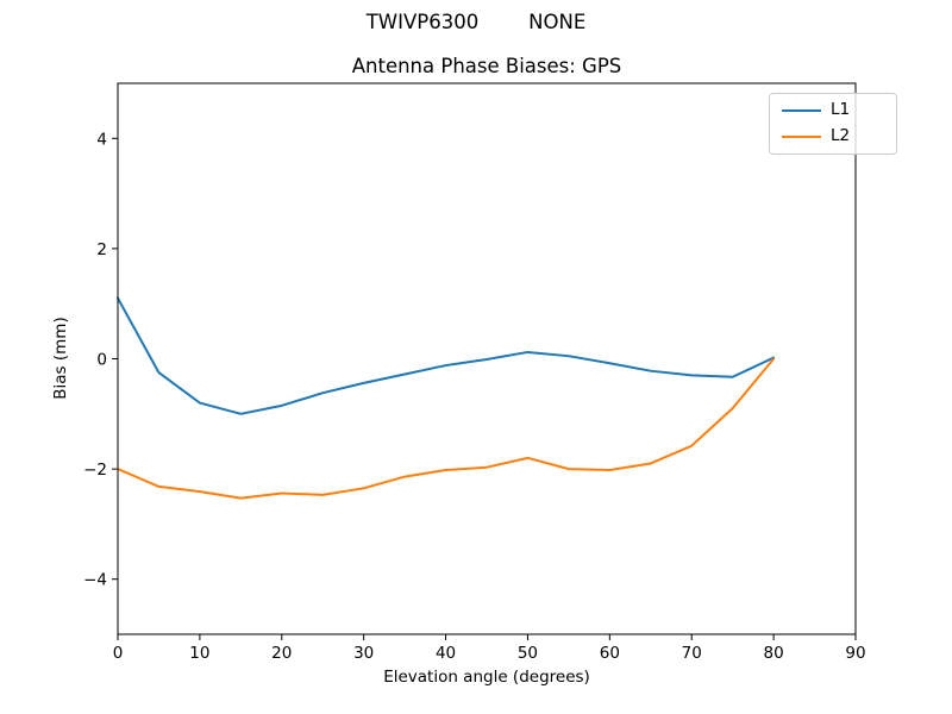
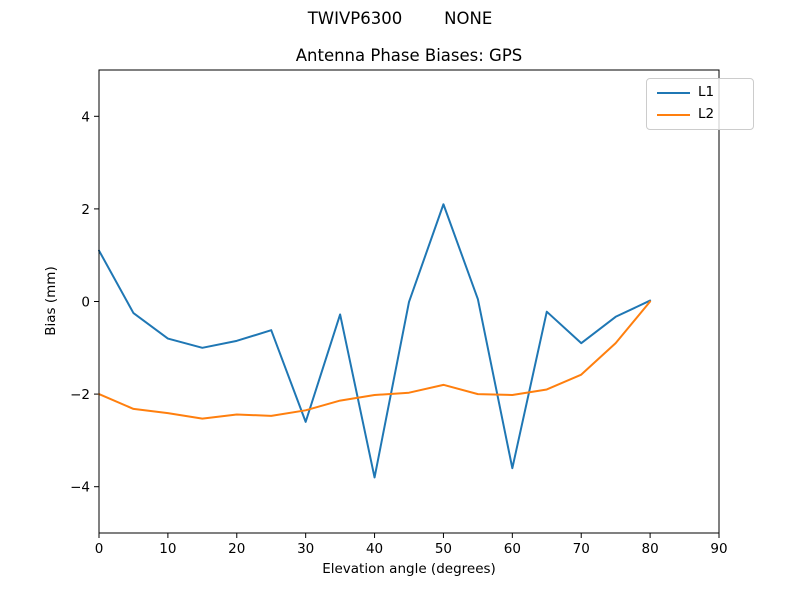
L1/30: -0.4 -> -2.6
L1/40: -0.1 -> -3.8
L1/50: 0.1 -> 2.1
L1/60: -0.1 -> -3.6
L1/70: -0.3 -> -0.9
